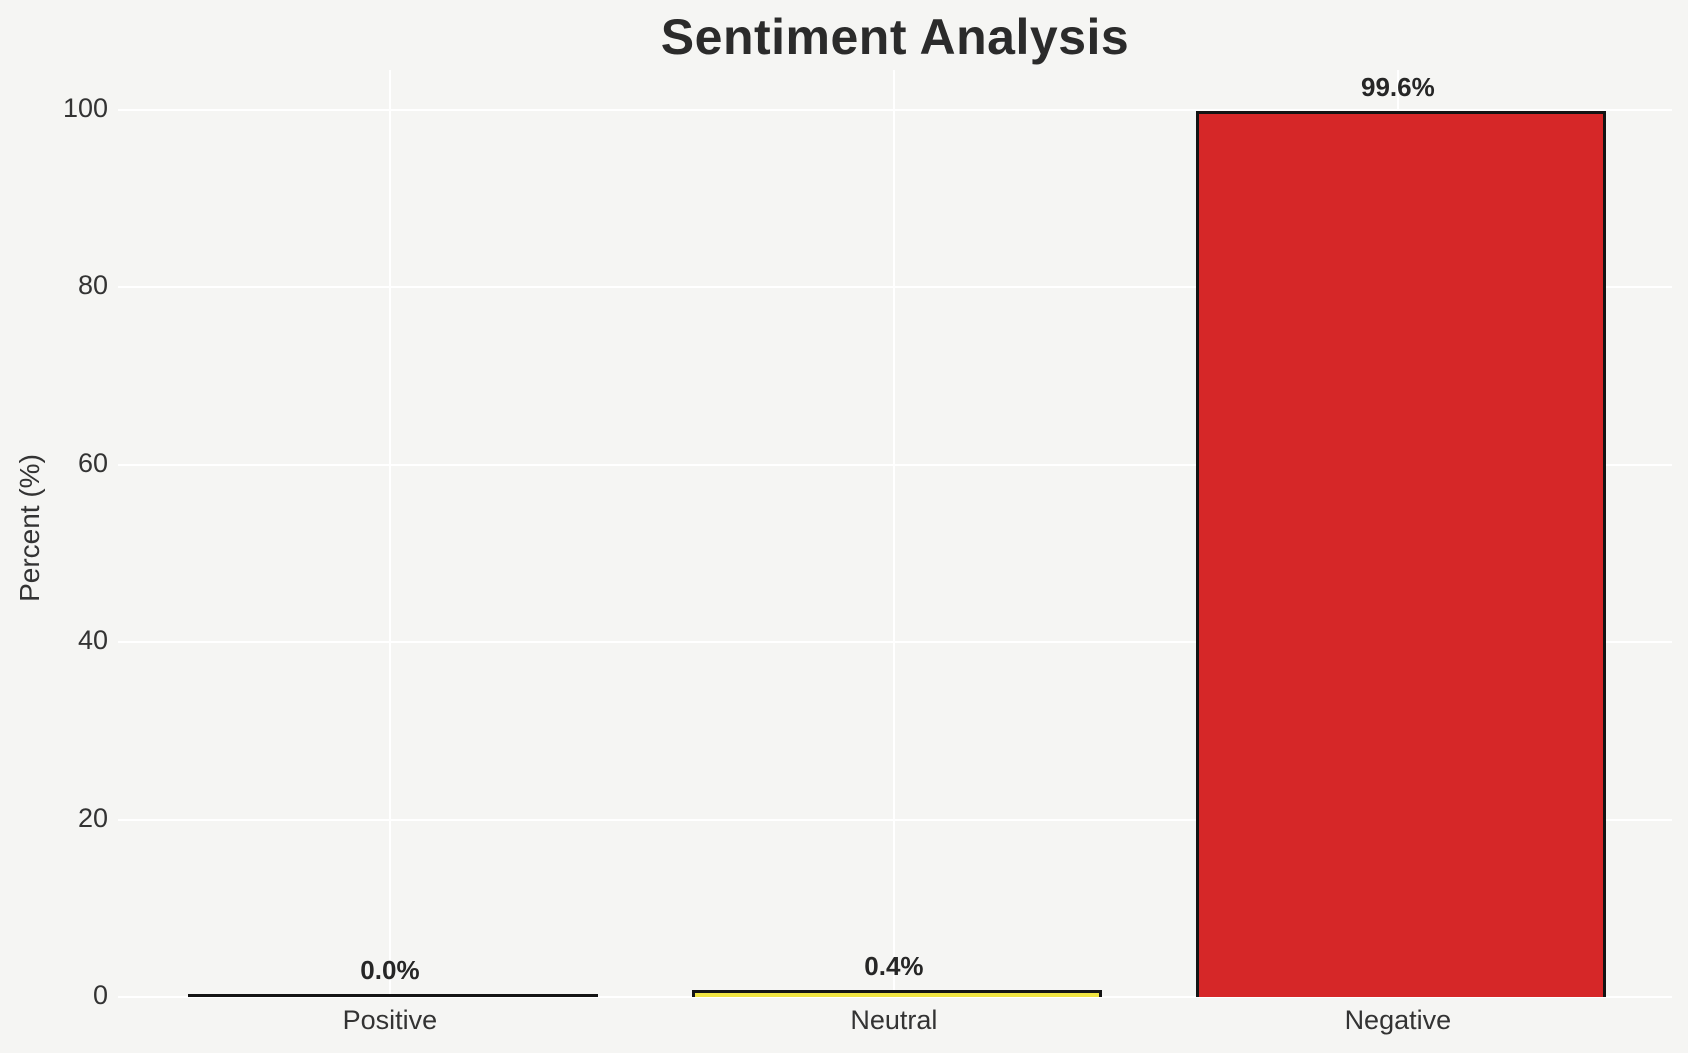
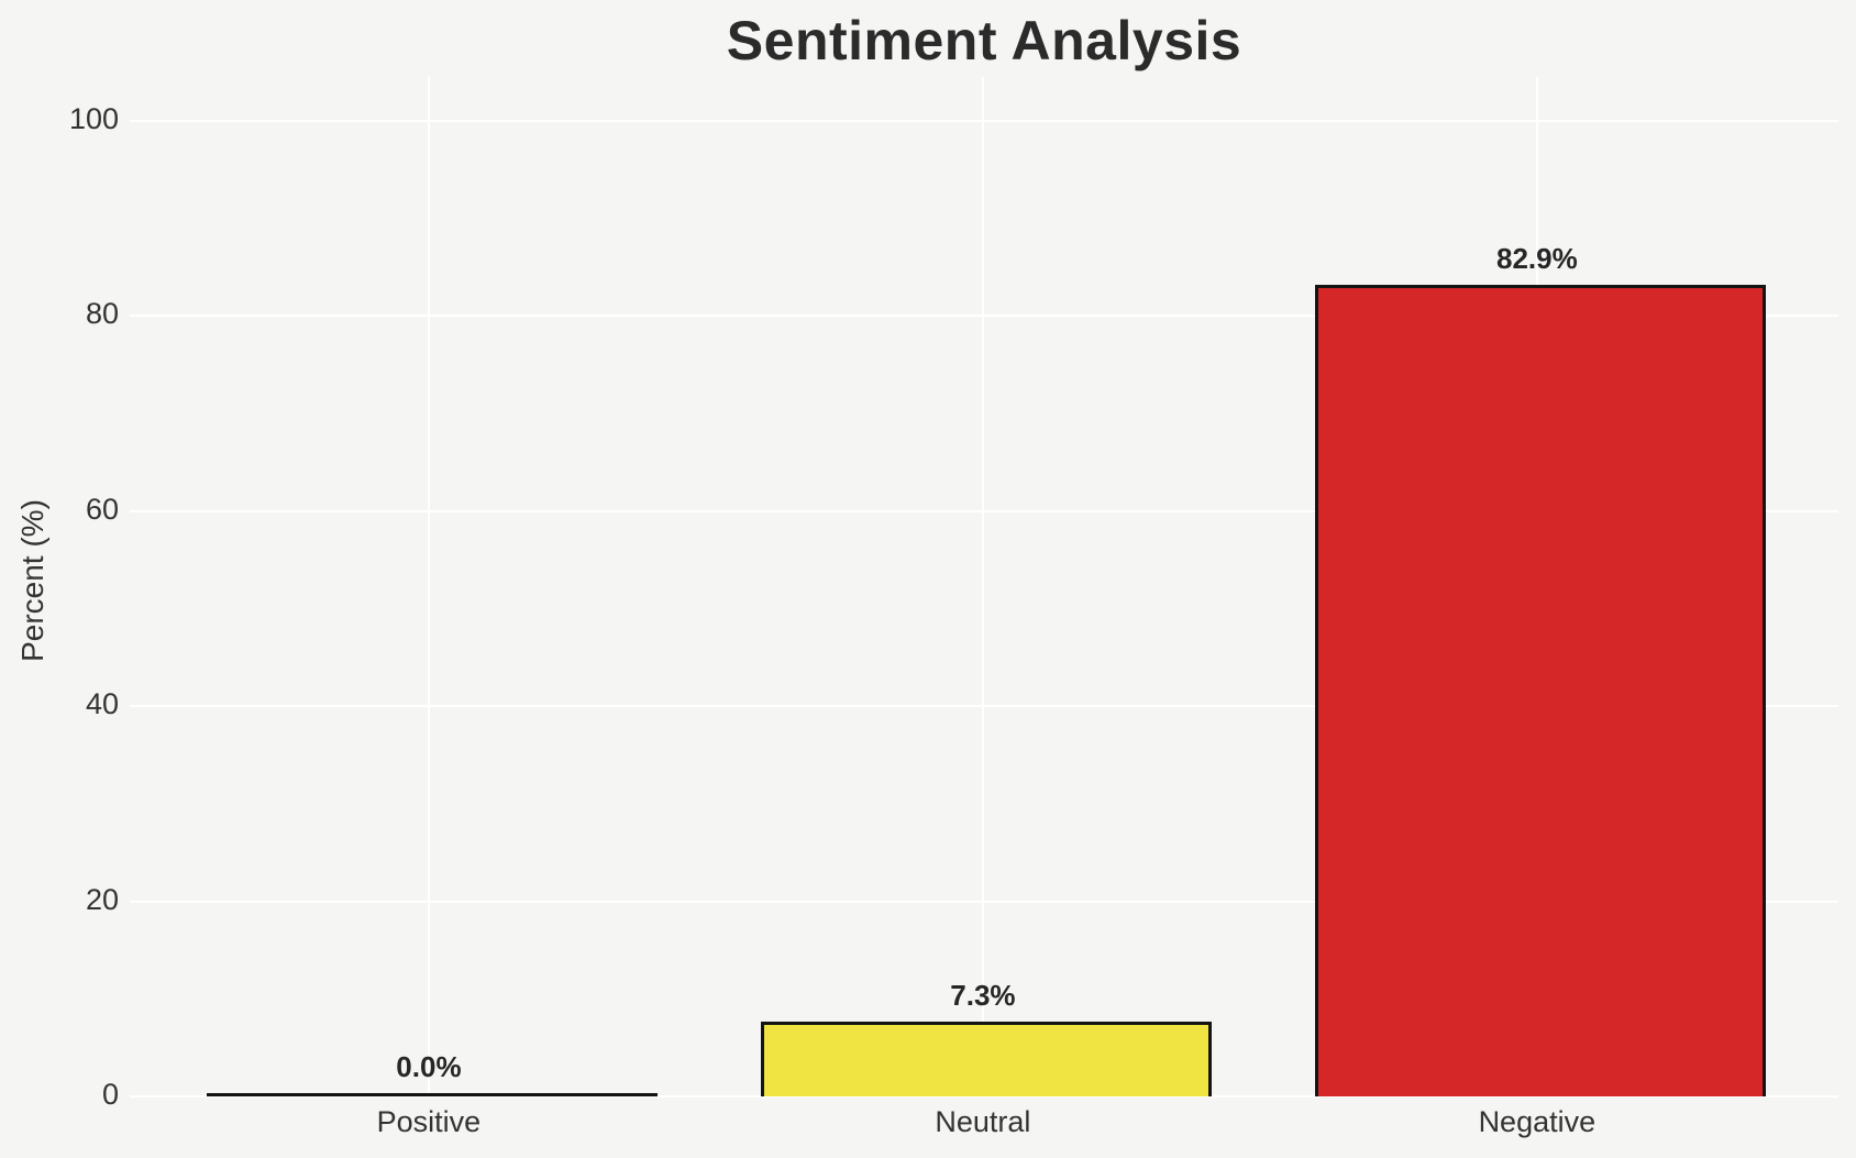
Neutral: 0.4% -> 7.3%
Negative: 99.6% -> 82.9%
